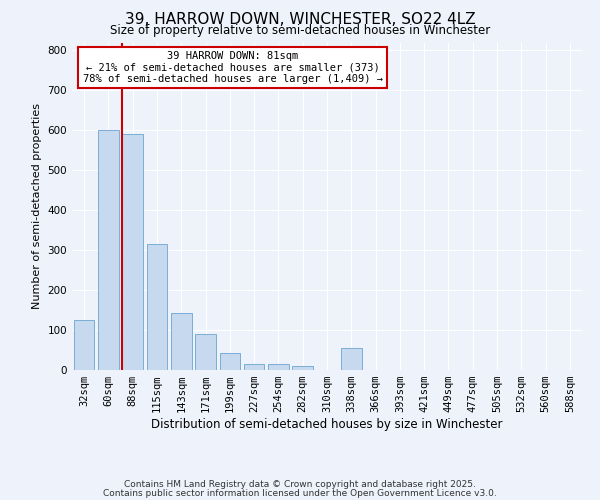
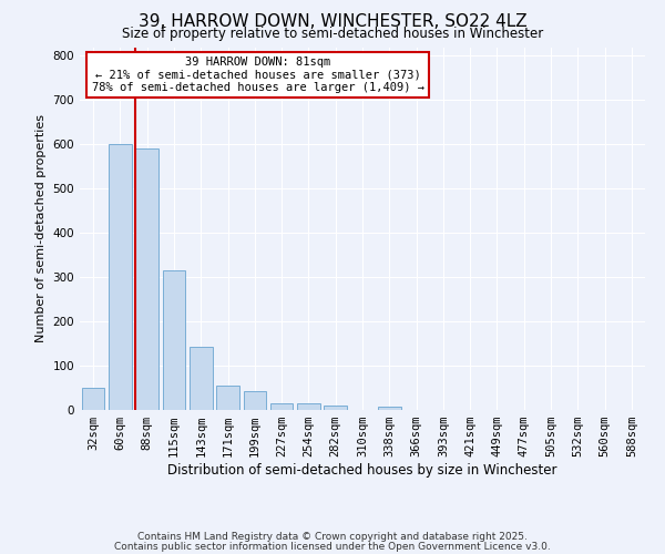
32sqm: 125 -> 50
171sqm: 90 -> 55
338sqm: 55 -> 7
